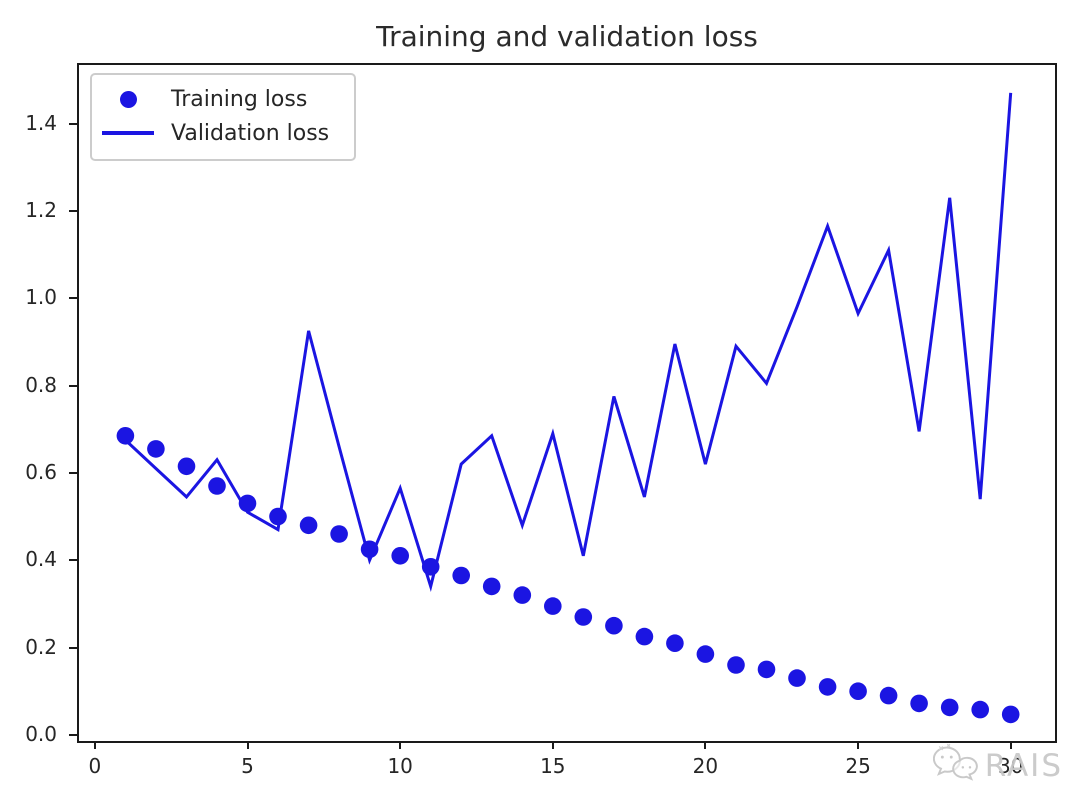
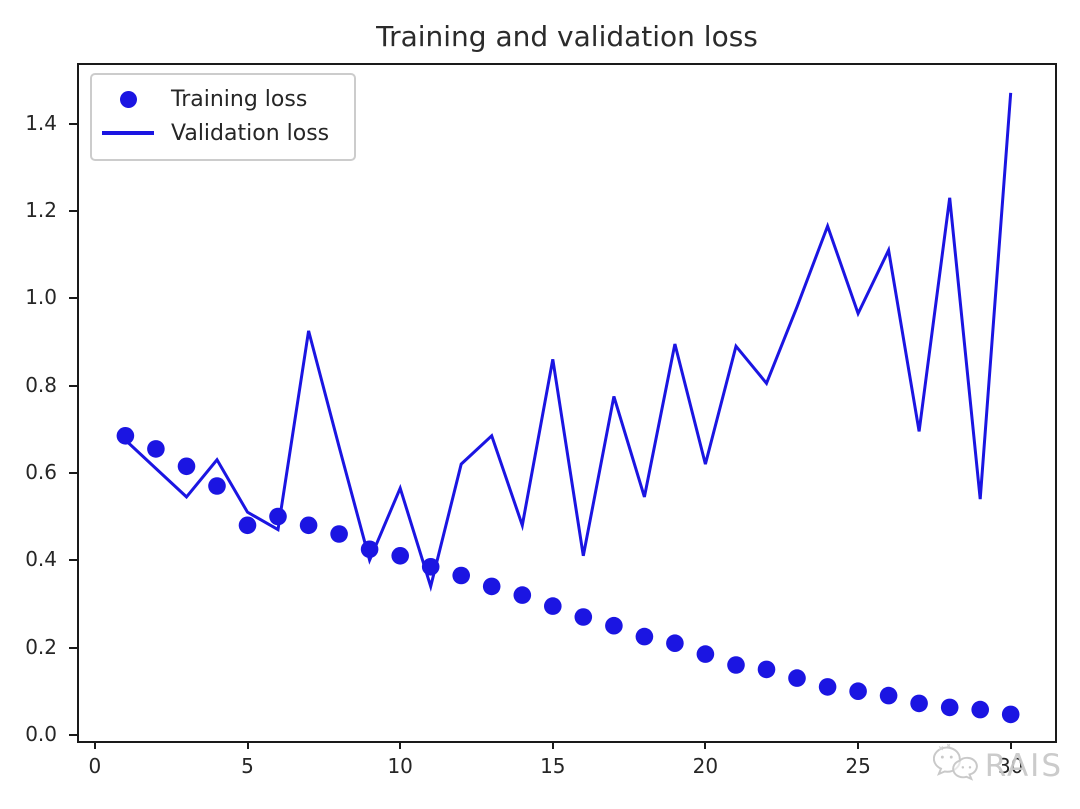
Training loss/5: 0.53 -> 0.48
Validation loss/15: 0.69 -> 0.86
